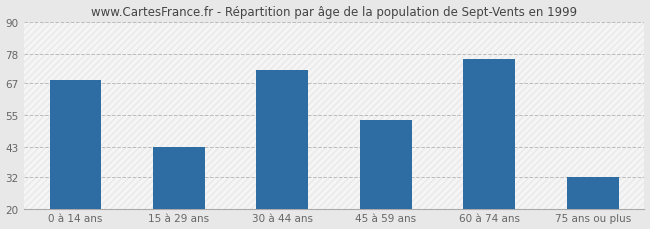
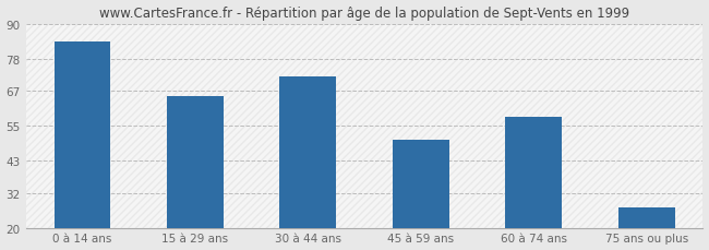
0 à 14 ans: 68 -> 84
15 à 29 ans: 43 -> 65
45 à 59 ans: 53 -> 50
60 à 74 ans: 76 -> 58
75 ans ou plus: 32 -> 27
